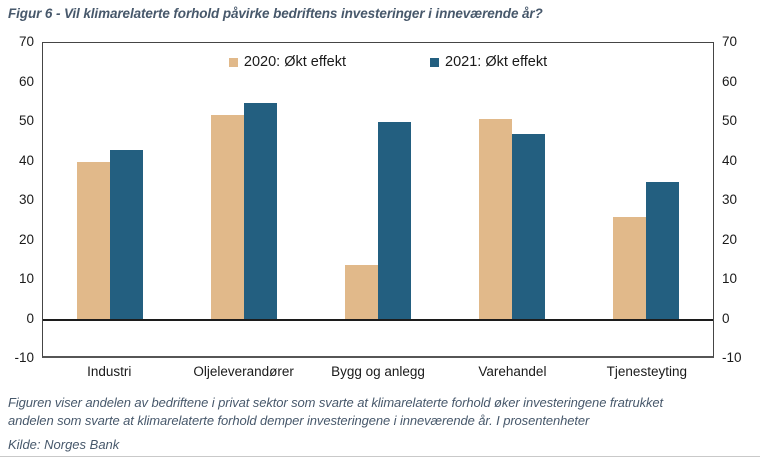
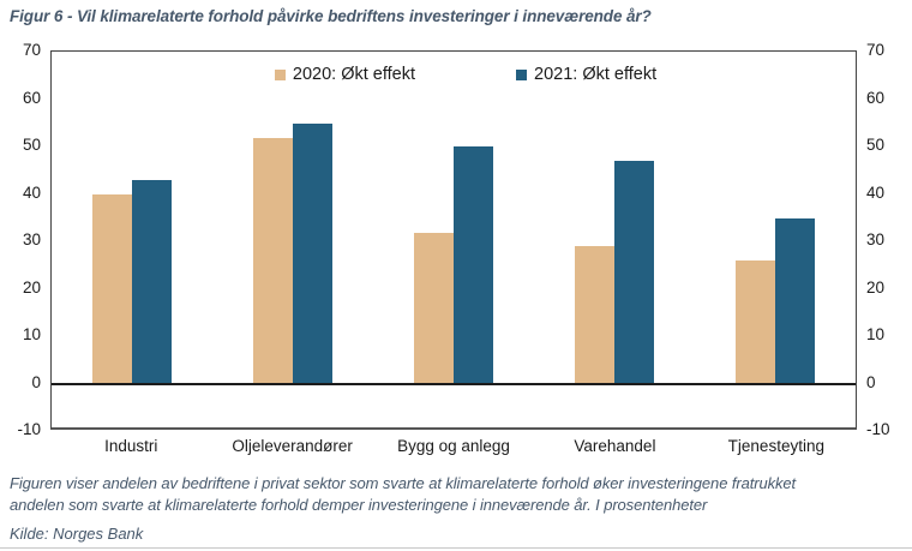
2020: Økt effekt/Bygg og anlegg: 14 -> 32
2020: Økt effekt/Varehandel: 51 -> 29
